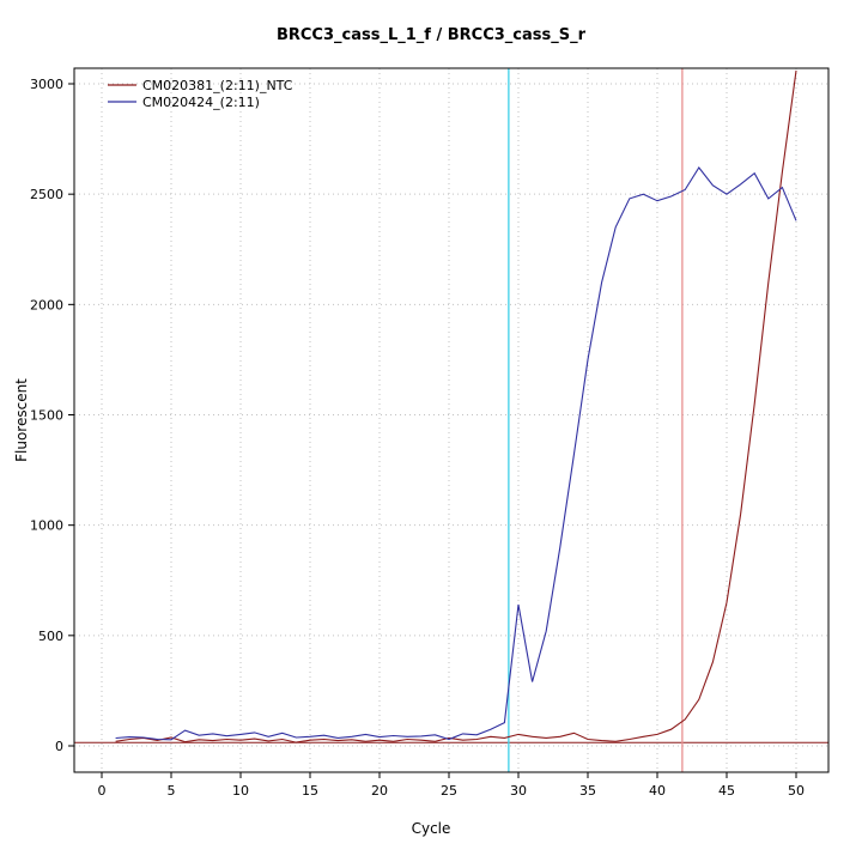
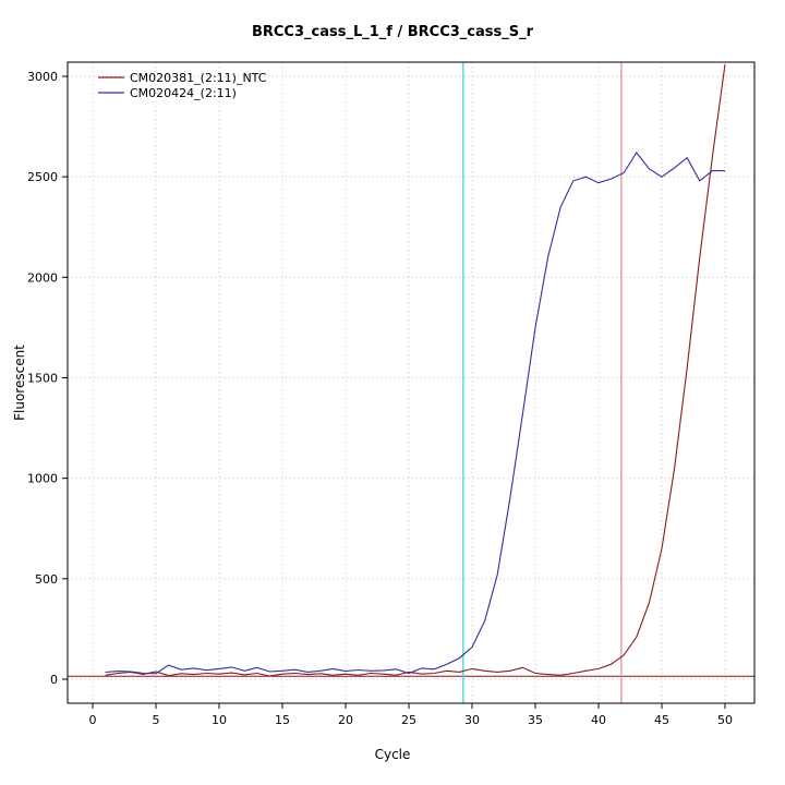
CM020424_(2:11)/30: 640 -> 160
CM020424_(2:11)/50: 2380 -> 2530
